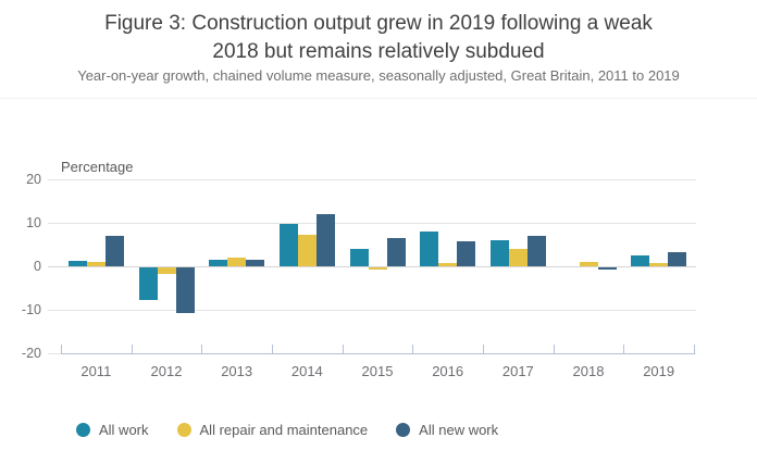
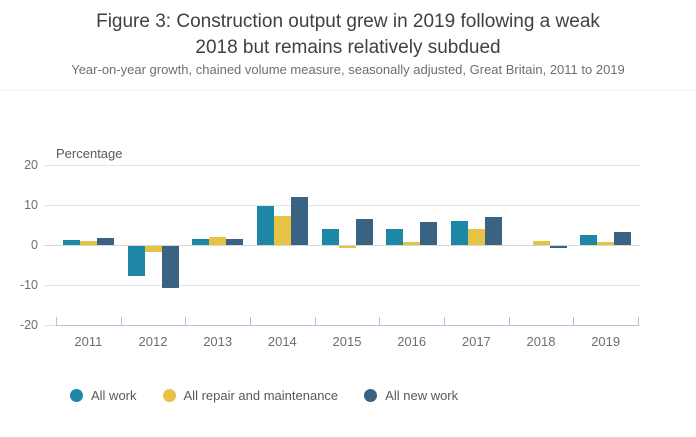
All new work/2011: 7 -> 2
All work/2016: 8 -> 4
